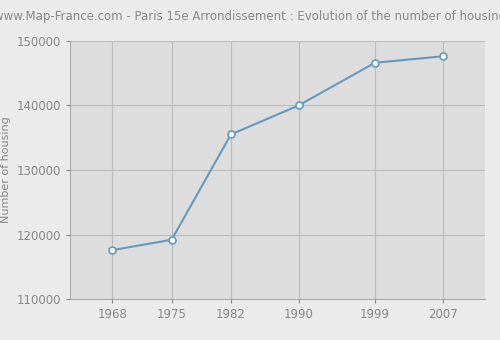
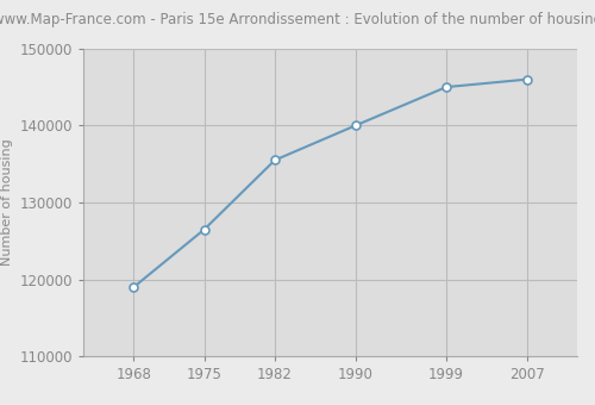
1968: 117600 -> 119000
1975: 119200 -> 126500
1999: 146600 -> 145000
2007: 147600 -> 146000
